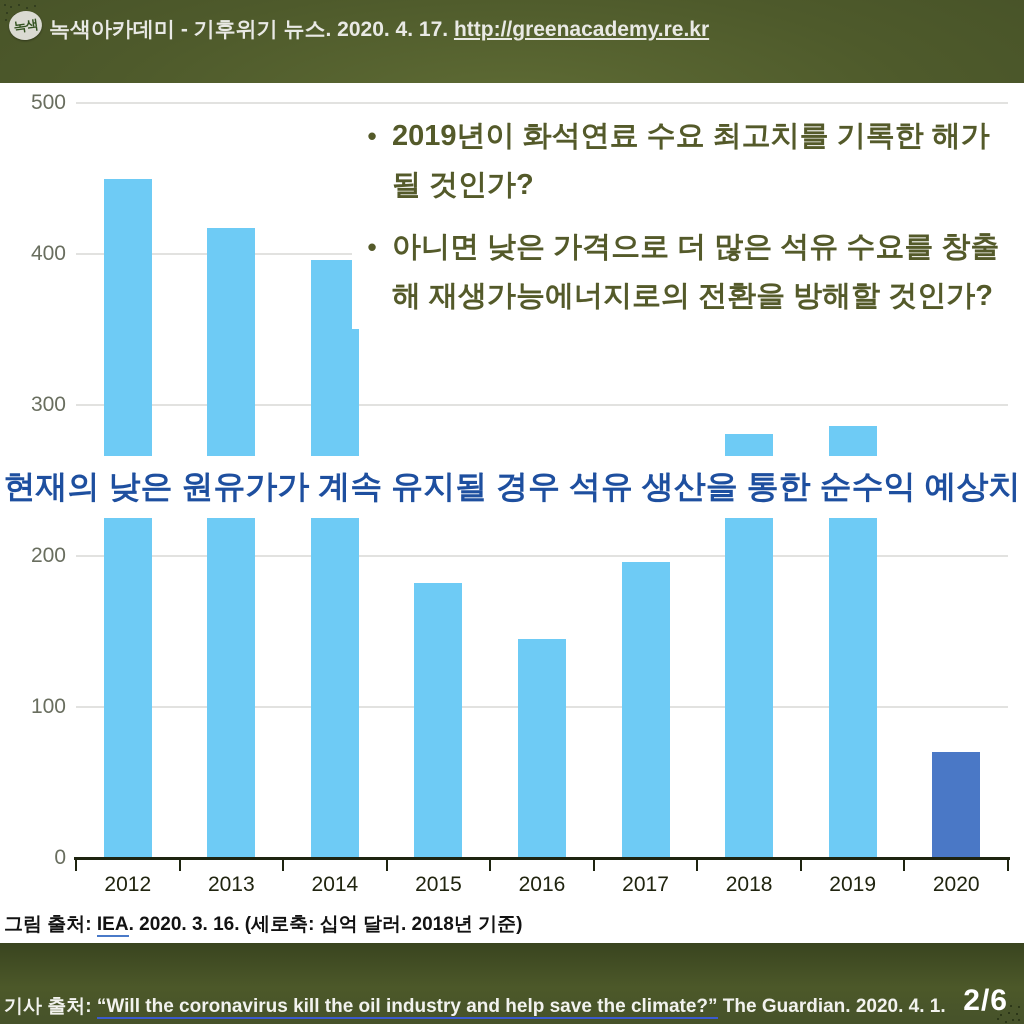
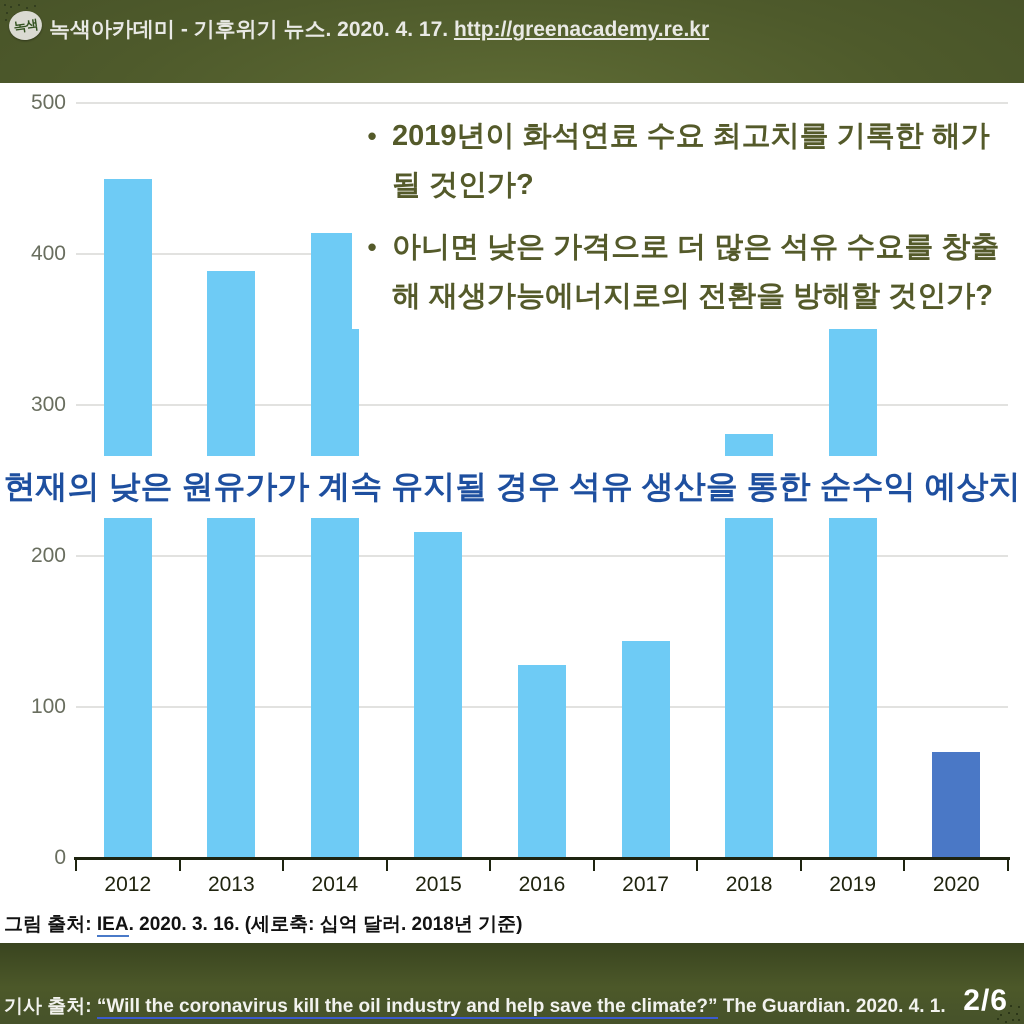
2013: 417 -> 389
2014: 396 -> 414
2015: 182 -> 216
2016: 145 -> 128
2017: 196 -> 144
2019: 286 -> 394
